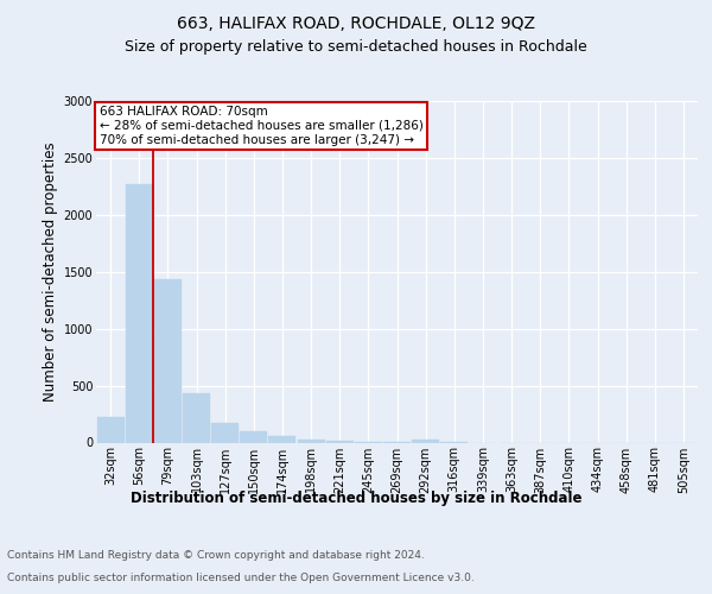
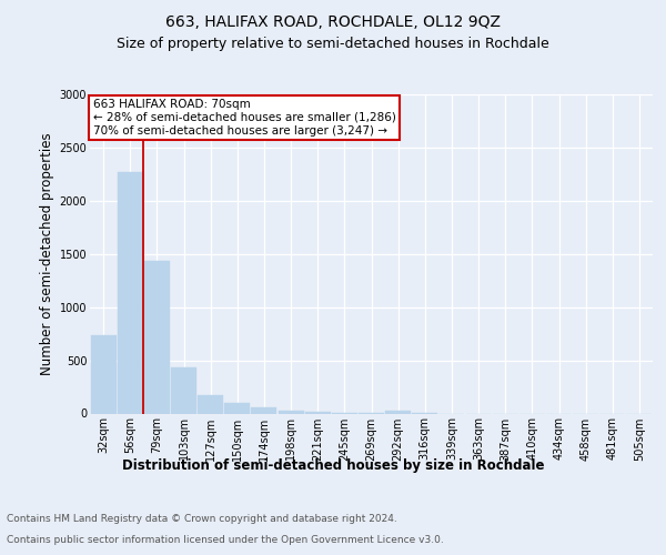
32sqm: 220 -> 740
